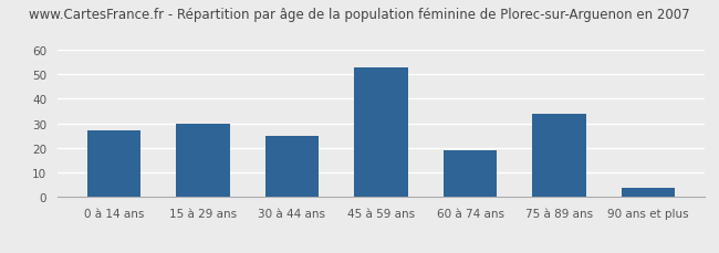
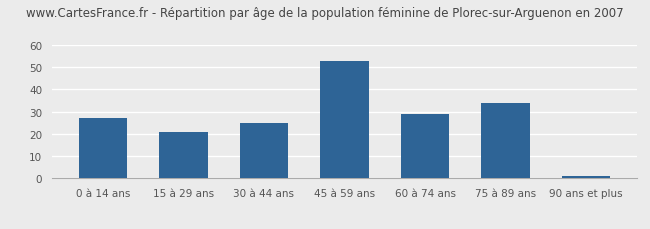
15 à 29 ans: 30 -> 21
60 à 74 ans: 19 -> 29
90 ans et plus: 4 -> 1
